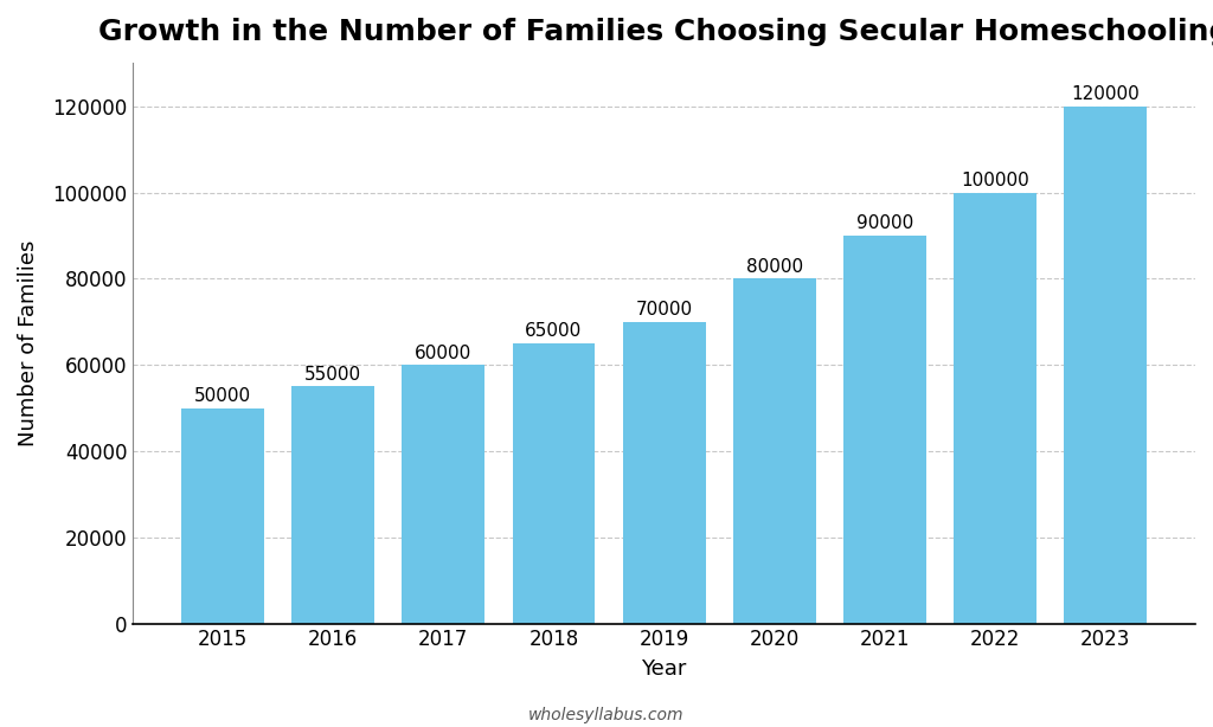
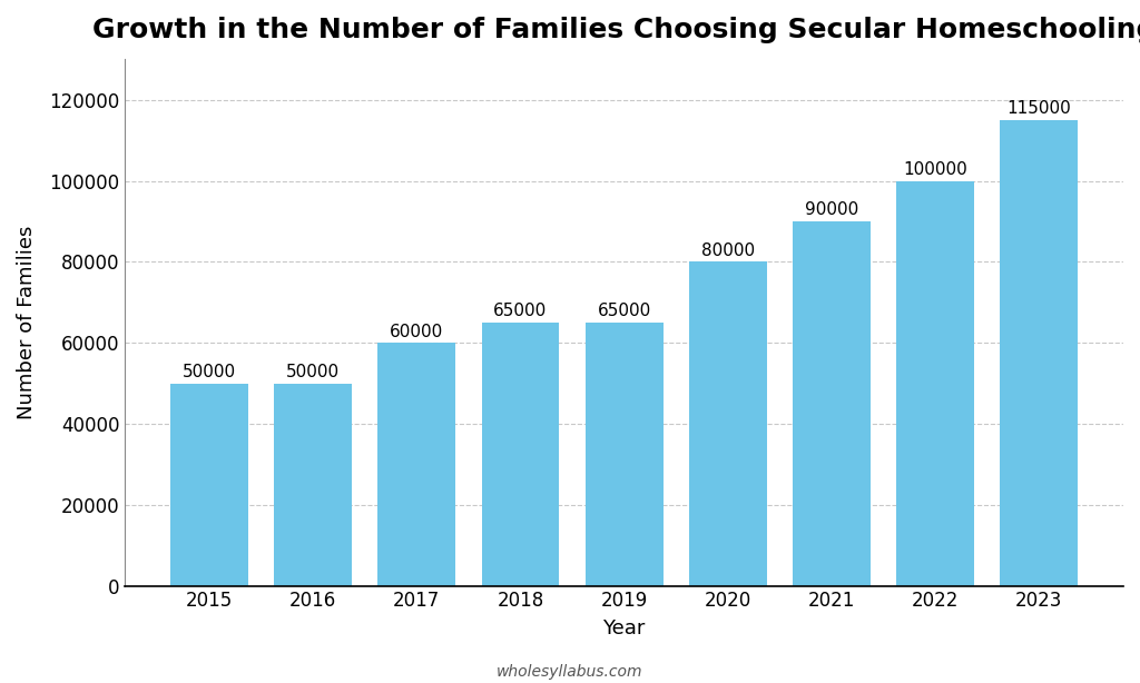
2016: 55000 -> 50000
2019: 70000 -> 65000
2023: 120000 -> 115000
